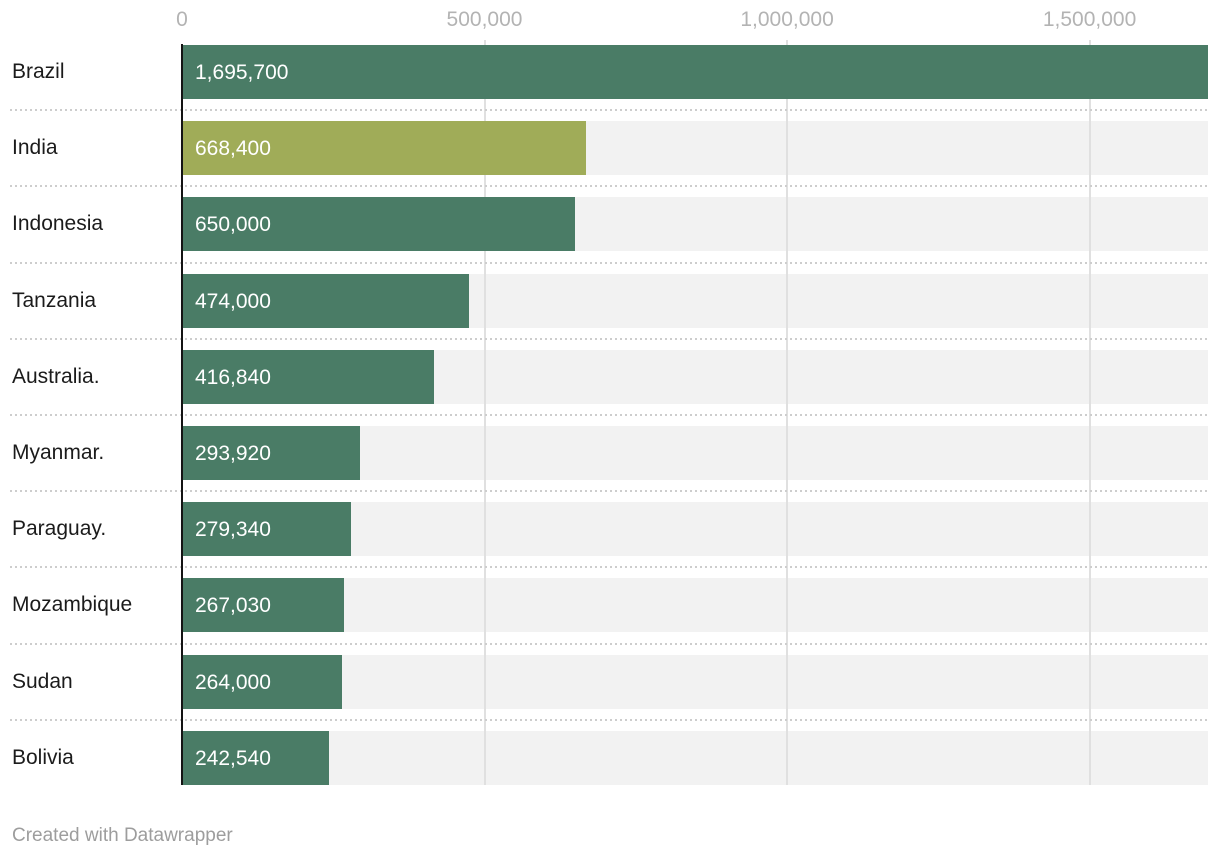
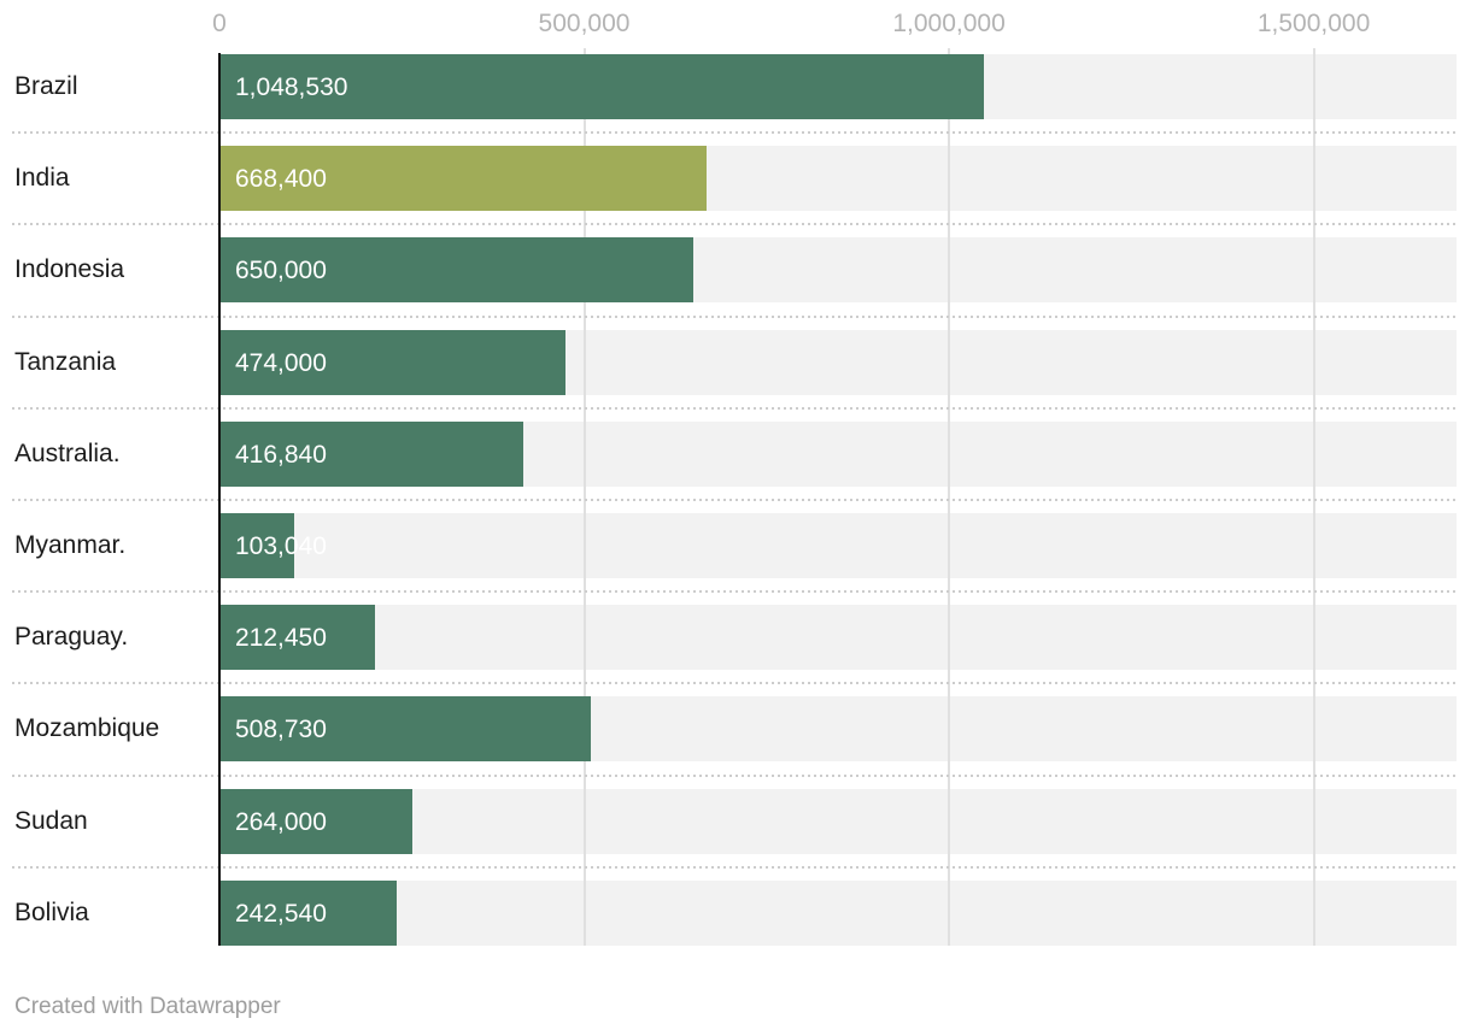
Brazil: 1,695,700 -> 1,048,530
Myanmar.: 293,920 -> 103,040
Paraguay.: 279,340 -> 212,450
Mozambique: 267,030 -> 508,730
